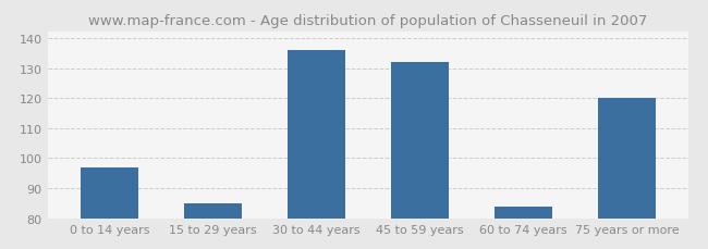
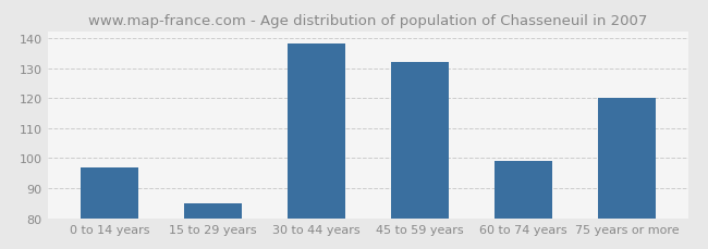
30 to 44 years: 136 -> 138
60 to 74 years: 84 -> 99
